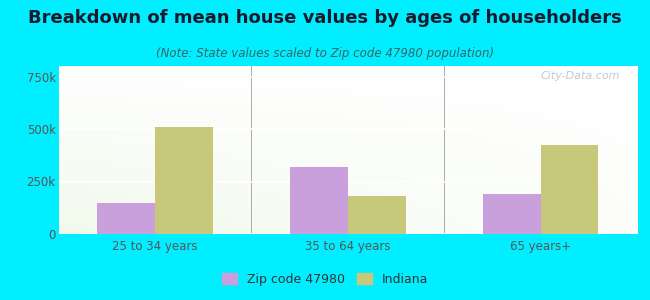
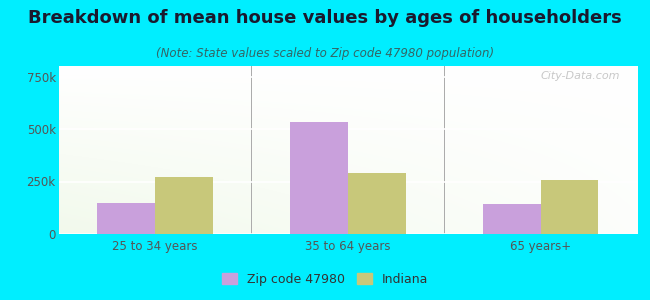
Indiana/25 to 34 years: 510k -> 270k
Zip code 47980/35 to 64 years: 320k -> 535k
Indiana/35 to 64 years: 180k -> 290k
Zip code 47980/65 years+: 190k -> 145k
Indiana/65 years+: 425k -> 255k
